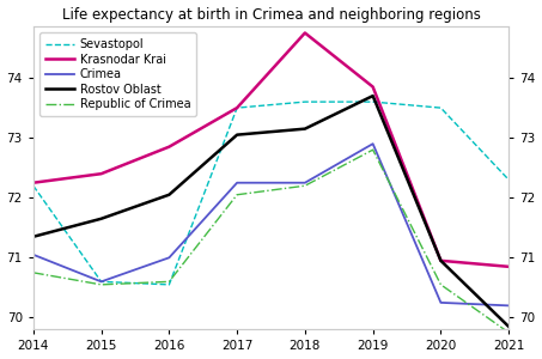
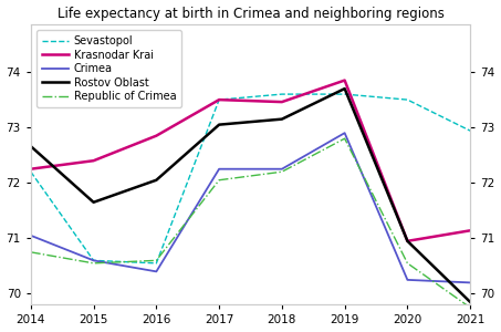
Rostov Oblast/2014: 71.35 -> 72.66
Crimea/2016: 71.00 -> 70.40
Krasnodar Krai/2018: 74.75 -> 73.46
Sevastopol/2021: 72.30 -> 72.94
Krasnodar Krai/2021: 70.85 -> 71.14
